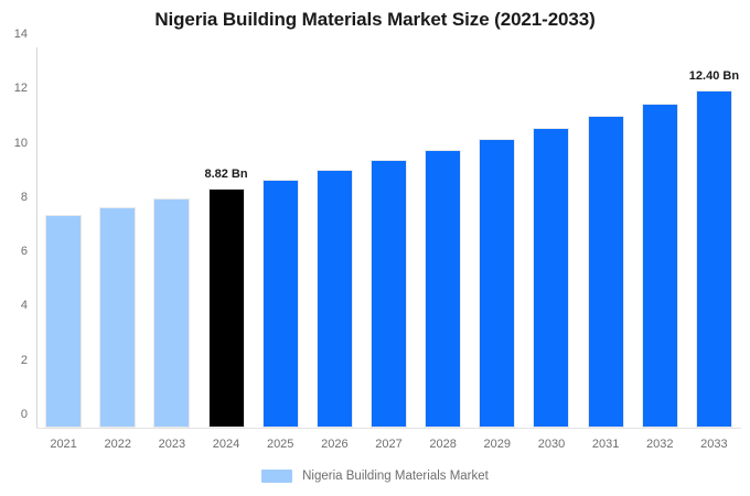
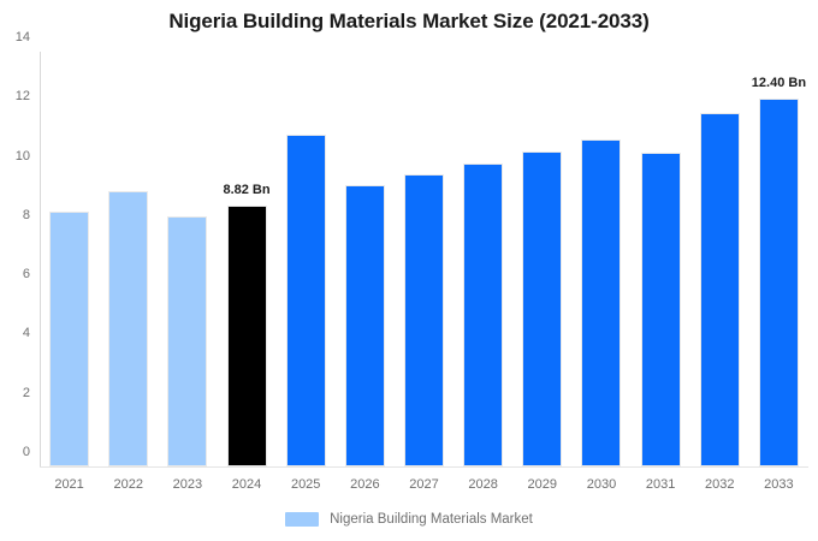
2021: 7.8 -> 8.6
2022: 8.1 -> 9.3
2025: 9.1 -> 11.2
2031: 11.5 -> 10.6
